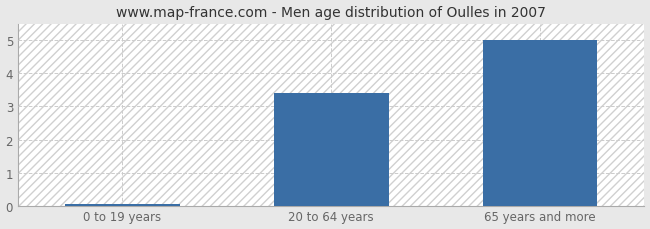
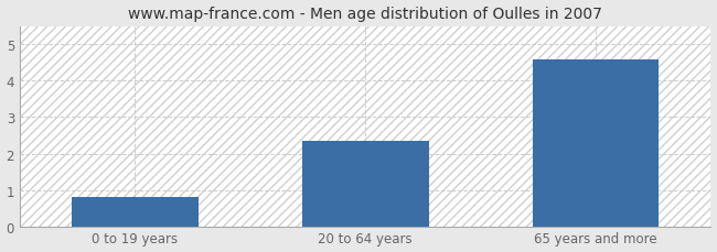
0 to 19 years: 0.05 -> 0.80
20 to 64 years: 3.40 -> 2.35
65 years and more: 5.00 -> 4.60
